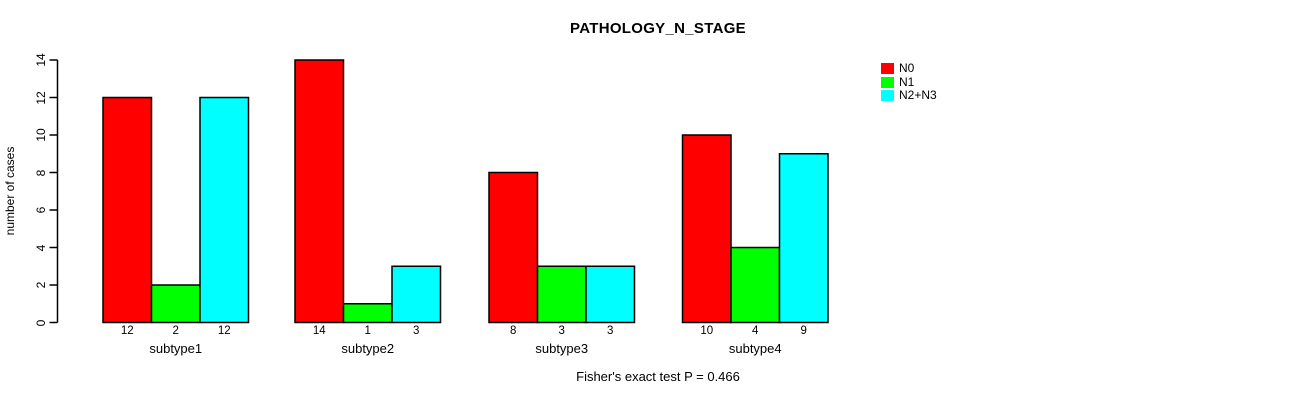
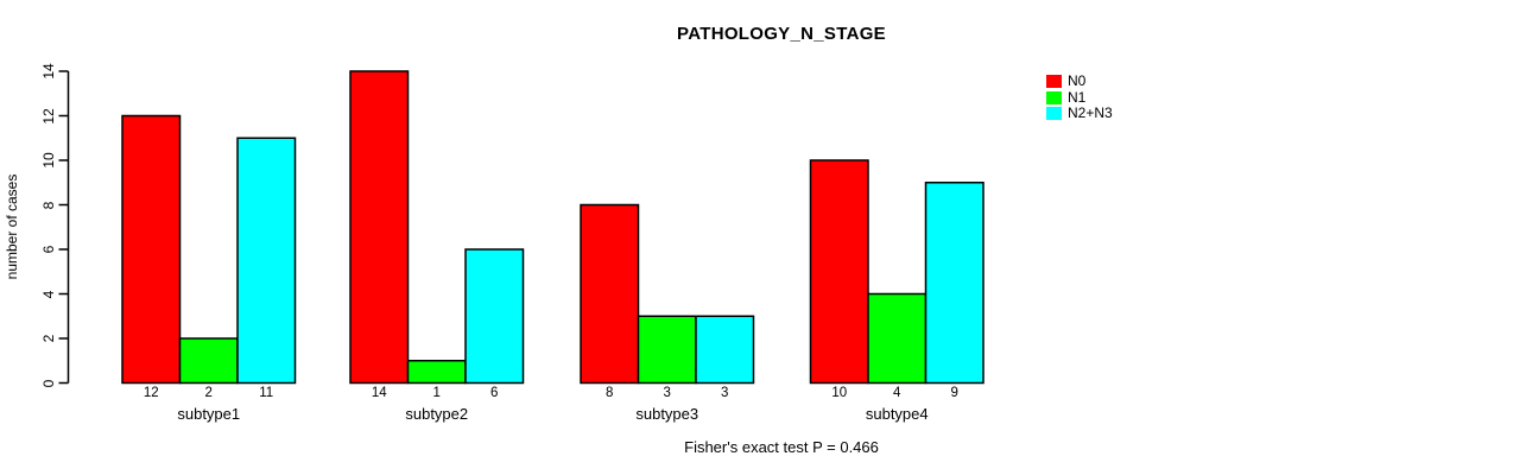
N2+N3/subtype1: 12 -> 11
N2+N3/subtype2: 3 -> 6
